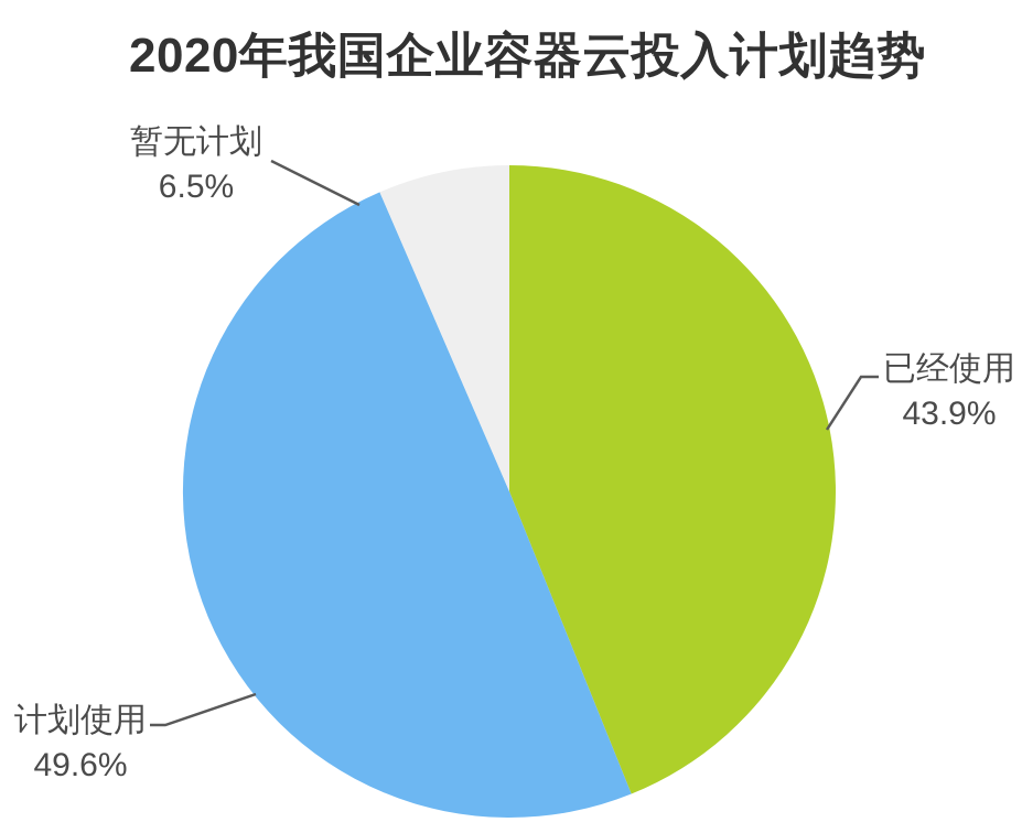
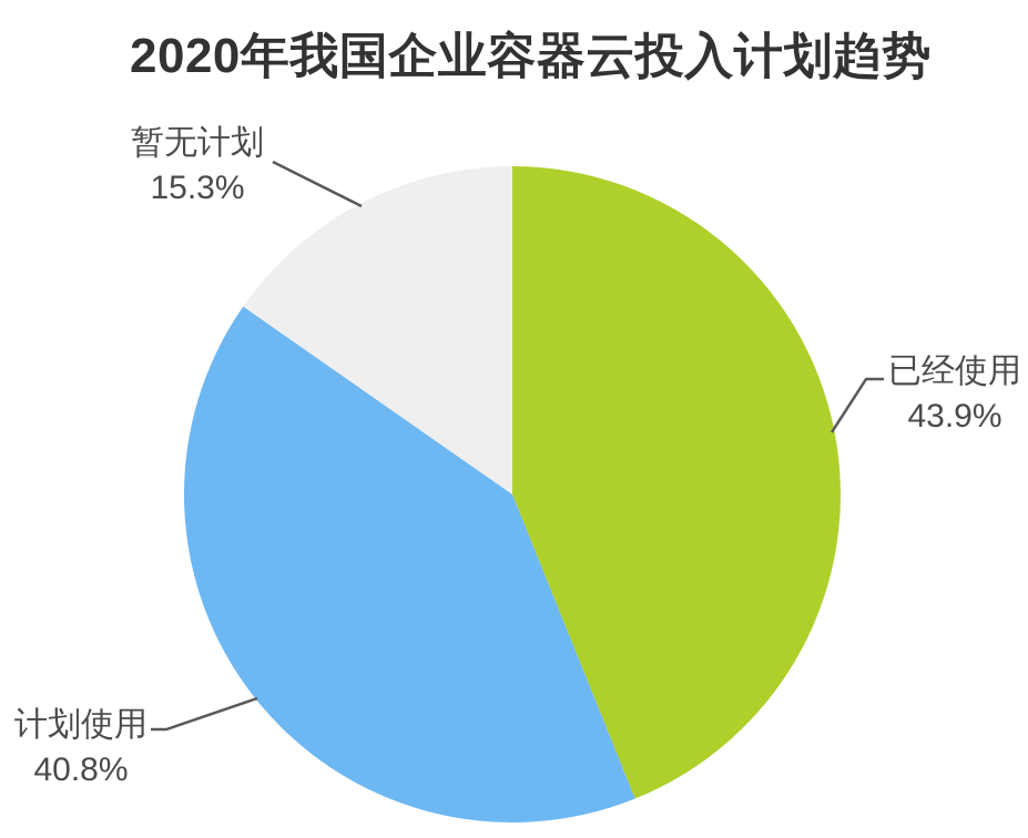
计划使用: 49.6% -> 40.8%
暂无计划: 6.5% -> 15.3%
